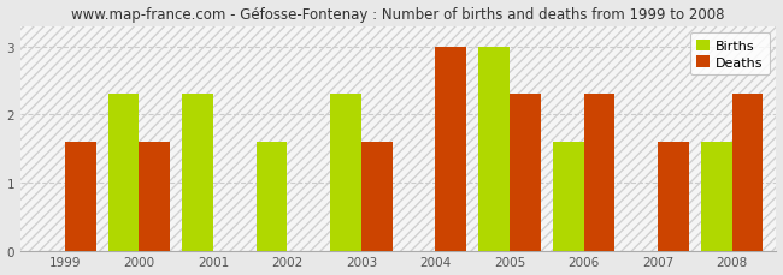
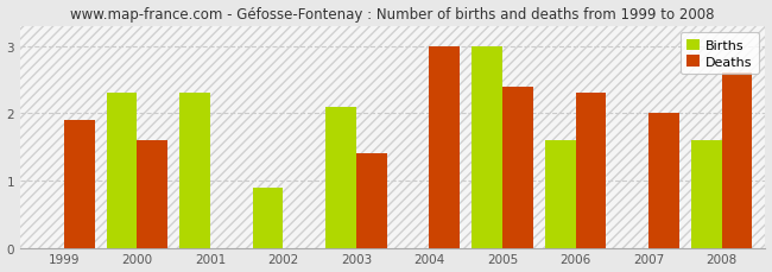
Deaths/1999: 1.6 -> 1.9
Births/2002: 1.6 -> 0.9
Births/2003: 2.3 -> 2.1
Deaths/2003: 1.6 -> 1.4
Deaths/2005: 2.3 -> 2.4
Deaths/2007: 1.6 -> 2.0
Deaths/2008: 2.3 -> 2.6
